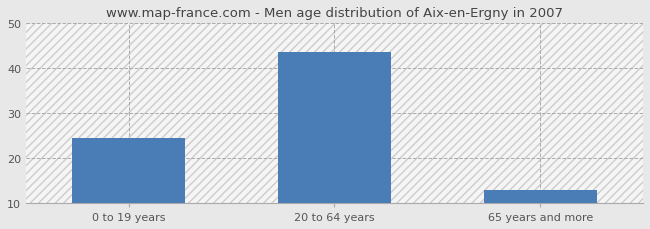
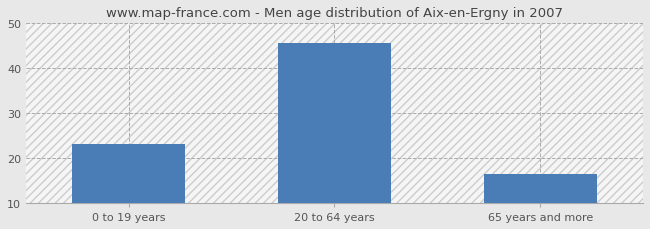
0 to 19 years: 24.5 -> 23.0
20 to 64 years: 43.5 -> 45.5
65 years and more: 13.0 -> 16.5
